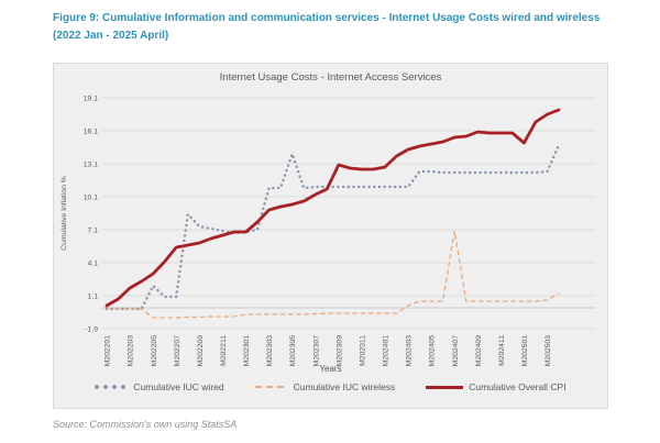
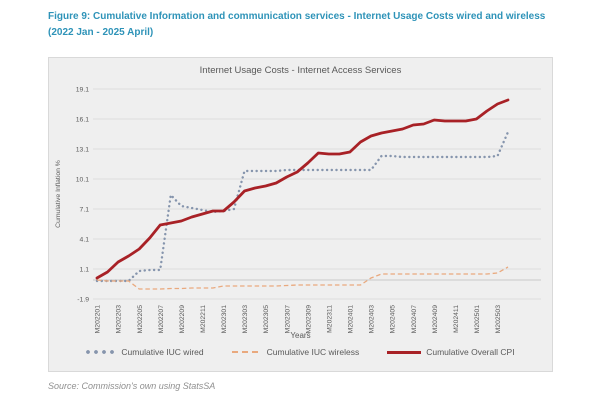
Cumulative IUC wired/M202205: 2 -> 1
Cumulative IUC wired/M202305: 14 -> 11
Cumulative Overall CPI/M202309: 13 -> 12
Cumulative IUC wireless/M202407: 7 -> 1
Cumulative Overall CPI/M202501: 15 -> 16
